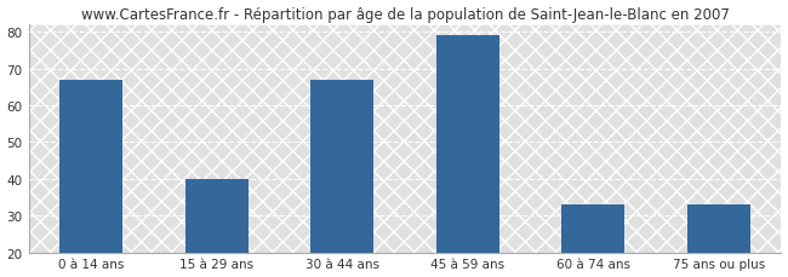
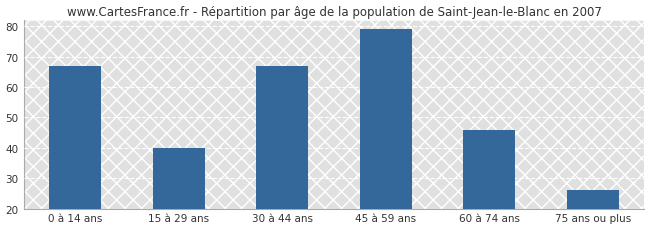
60 à 74 ans: 33 -> 46
75 ans ou plus: 33 -> 26
